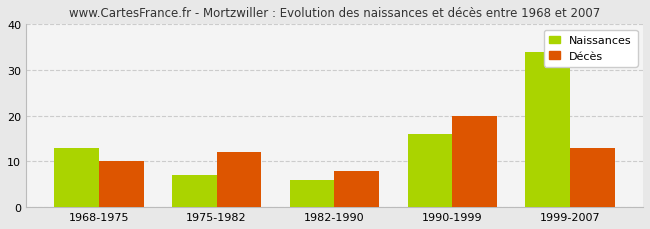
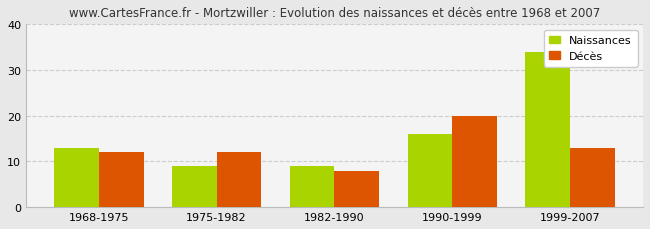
Décès/1968-1975: 10 -> 12
Naissances/1975-1982: 7 -> 9
Naissances/1982-1990: 6 -> 9
